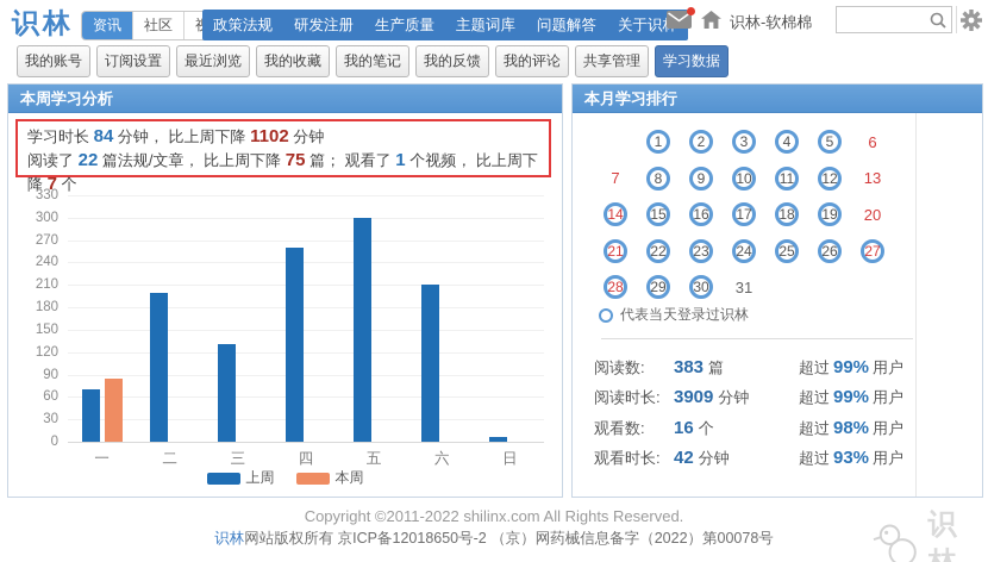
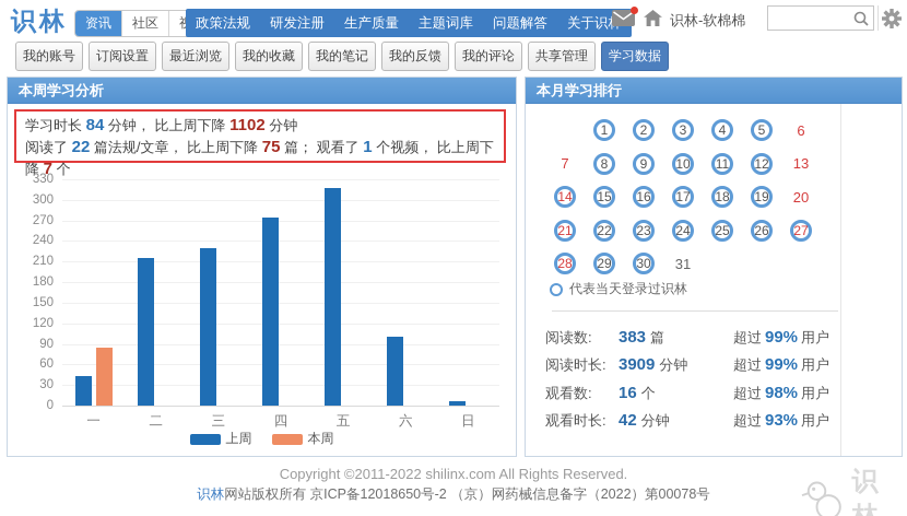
上周/一: 70 -> 40
上周/二: 200 -> 220
上周/三: 130 -> 230
上周/四: 260 -> 270
上周/五: 300 -> 320
上周/六: 210 -> 100
